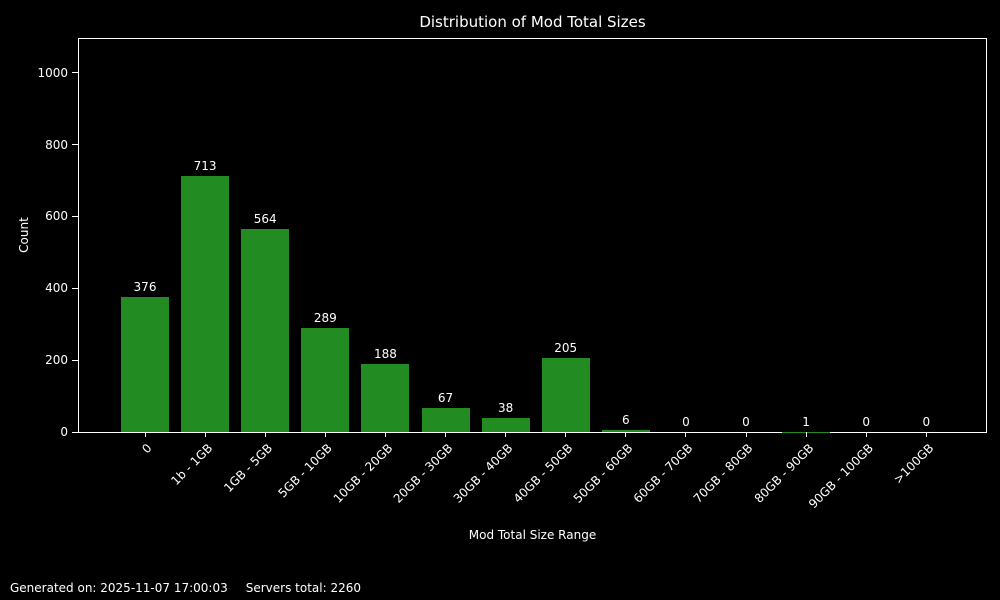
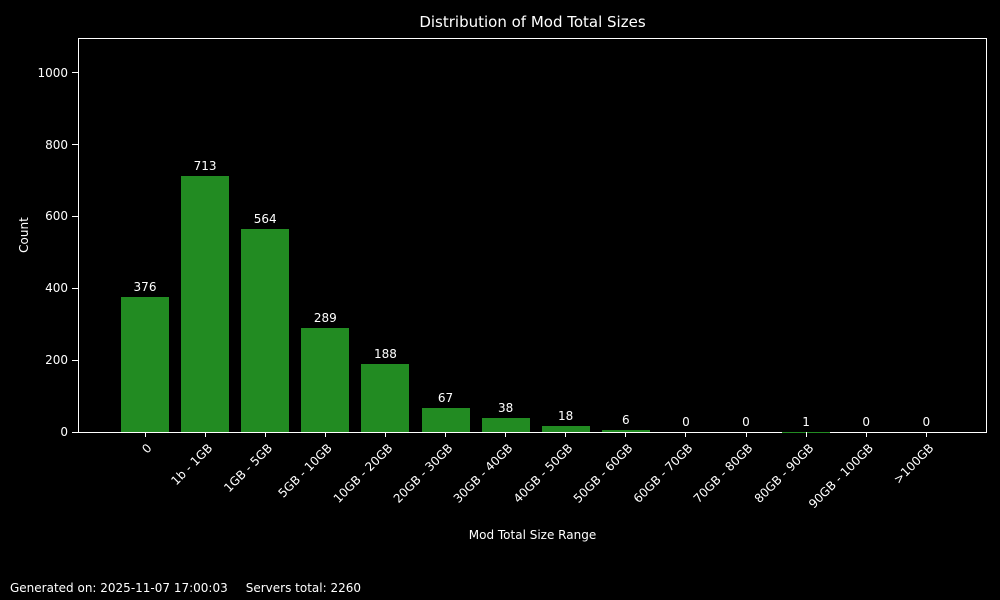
40GB - 50GB: 205 -> 18
